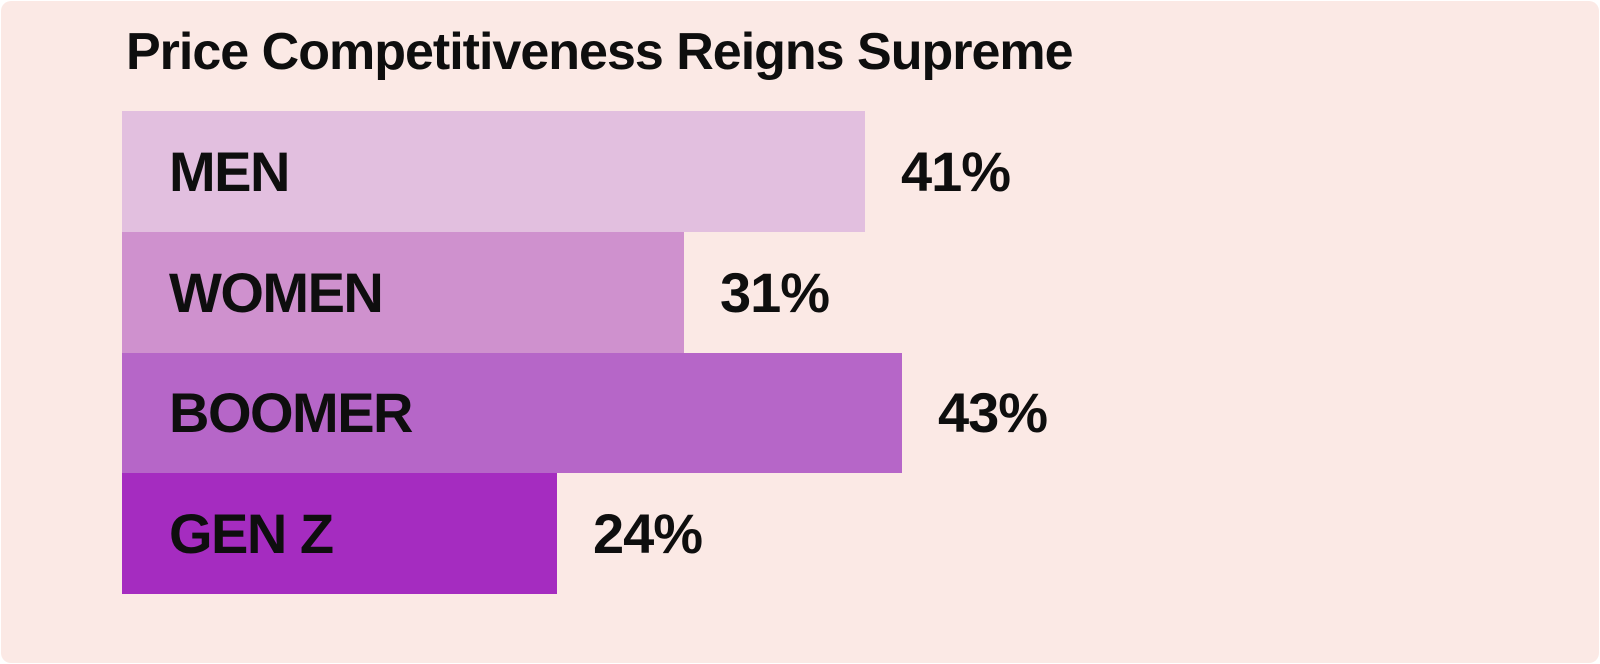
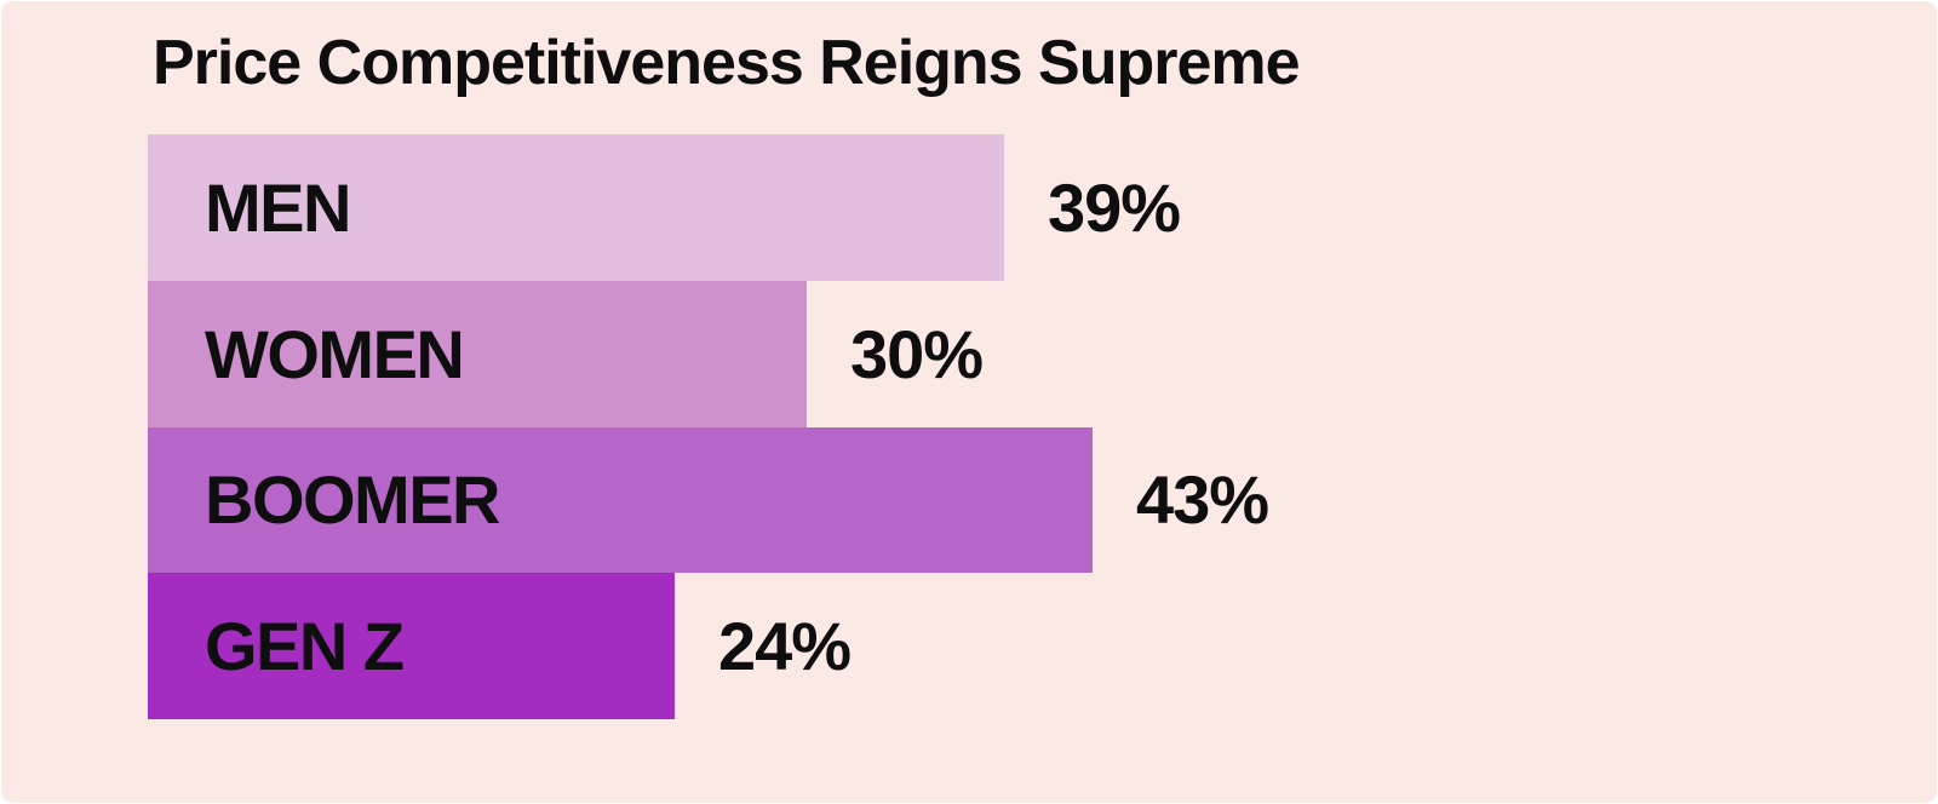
MEN: 41% -> 39%
WOMEN: 31% -> 30%
